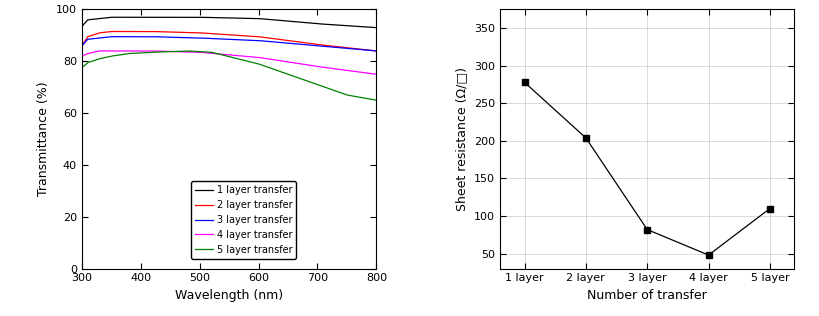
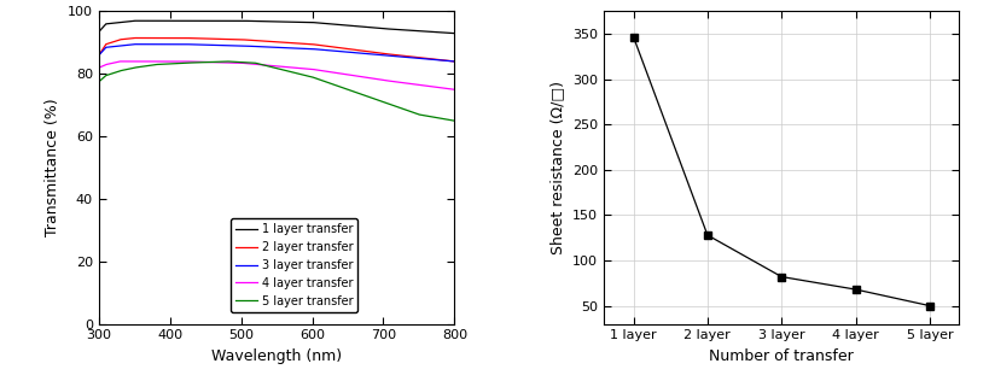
1 layer: 278 -> 347
2 layer: 204 -> 128
4 layer: 48 -> 68
5 layer: 110 -> 50
